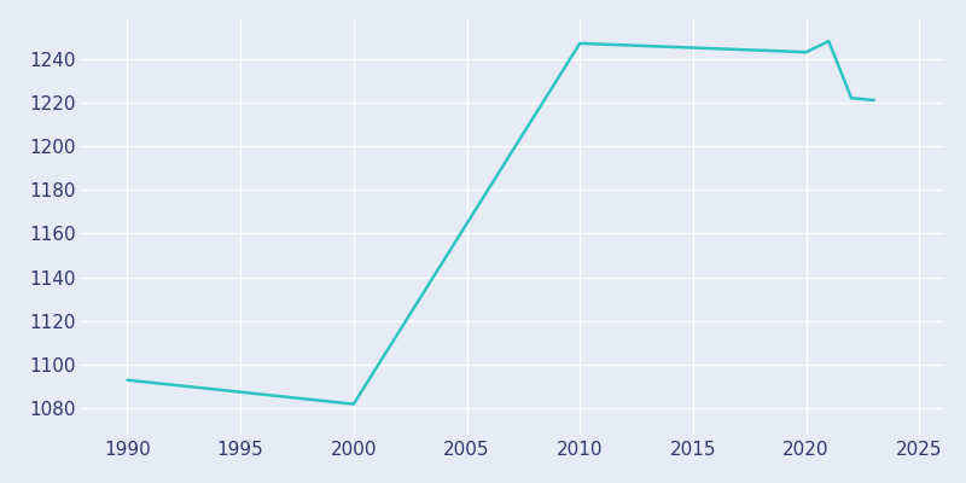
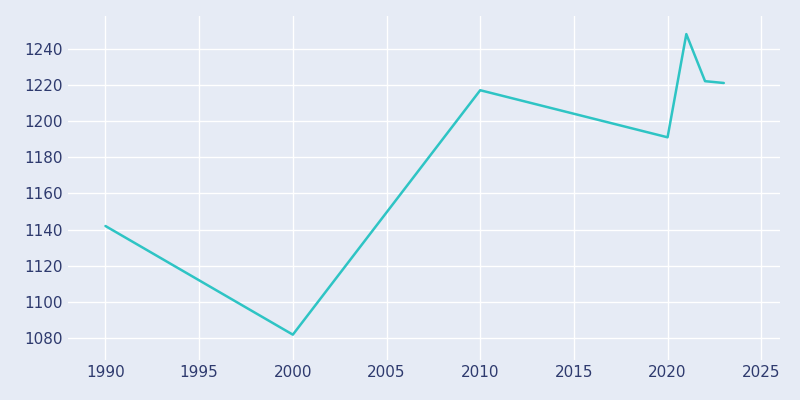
1990: 1093 -> 1142
2010: 1247 -> 1217
2020: 1243 -> 1191
